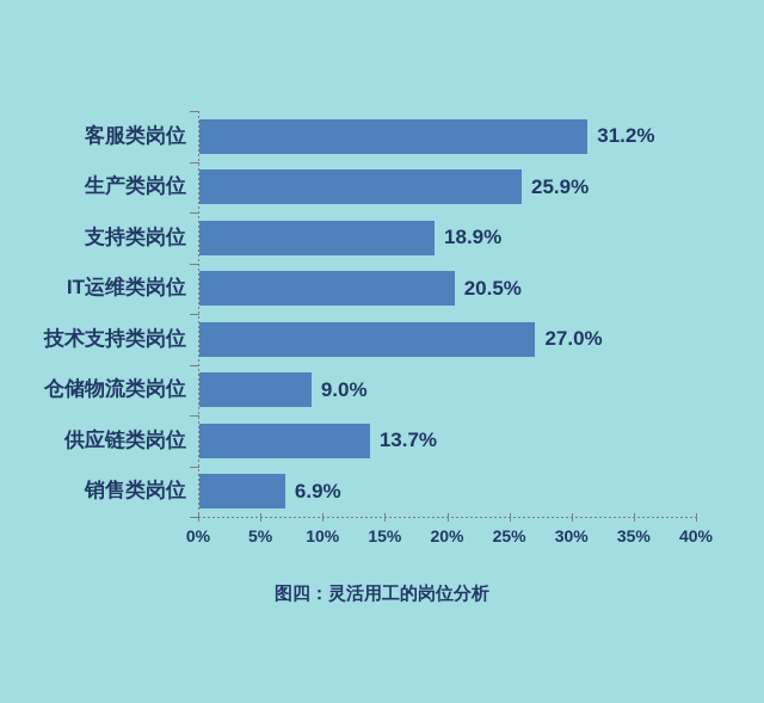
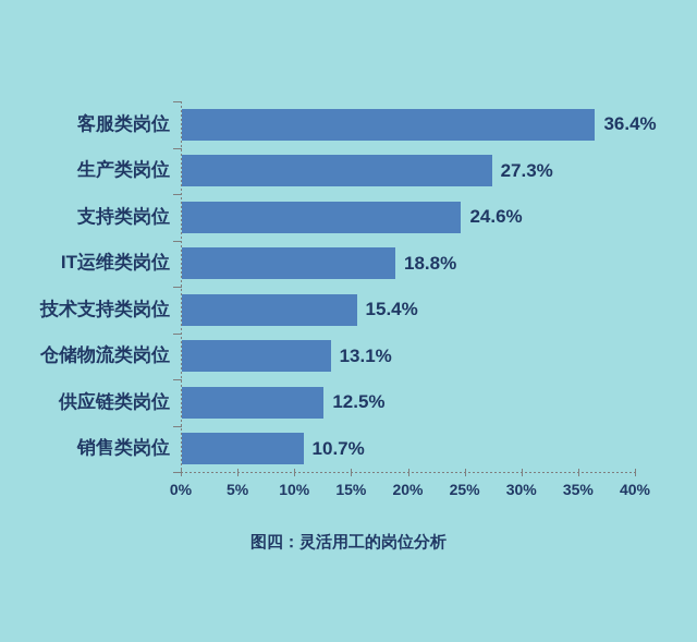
客服类岗位: 31.2% -> 36.4%
生产类岗位: 25.9% -> 27.3%
支持类岗位: 18.9% -> 24.6%
IT运维类岗位: 20.5% -> 18.8%
技术支持类岗位: 27.0% -> 15.4%
仓储物流类岗位: 9.0% -> 13.1%
供应链类岗位: 13.7% -> 12.5%
销售类岗位: 6.9% -> 10.7%
